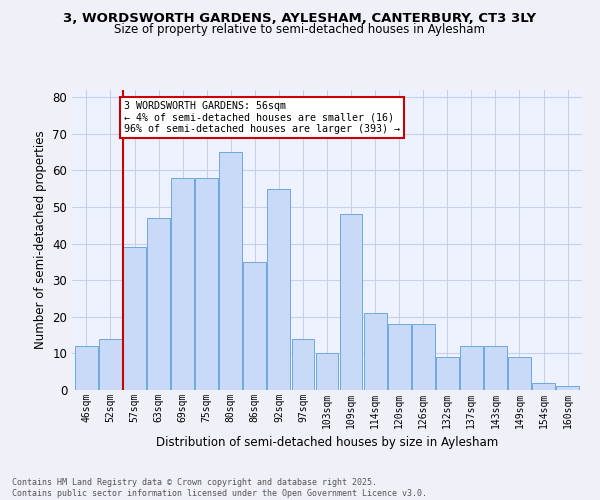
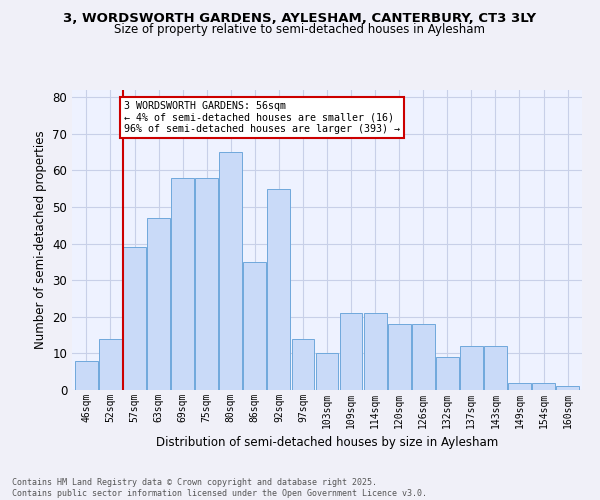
46sqm: 12 -> 8
109sqm: 48 -> 21
149sqm: 9 -> 2
